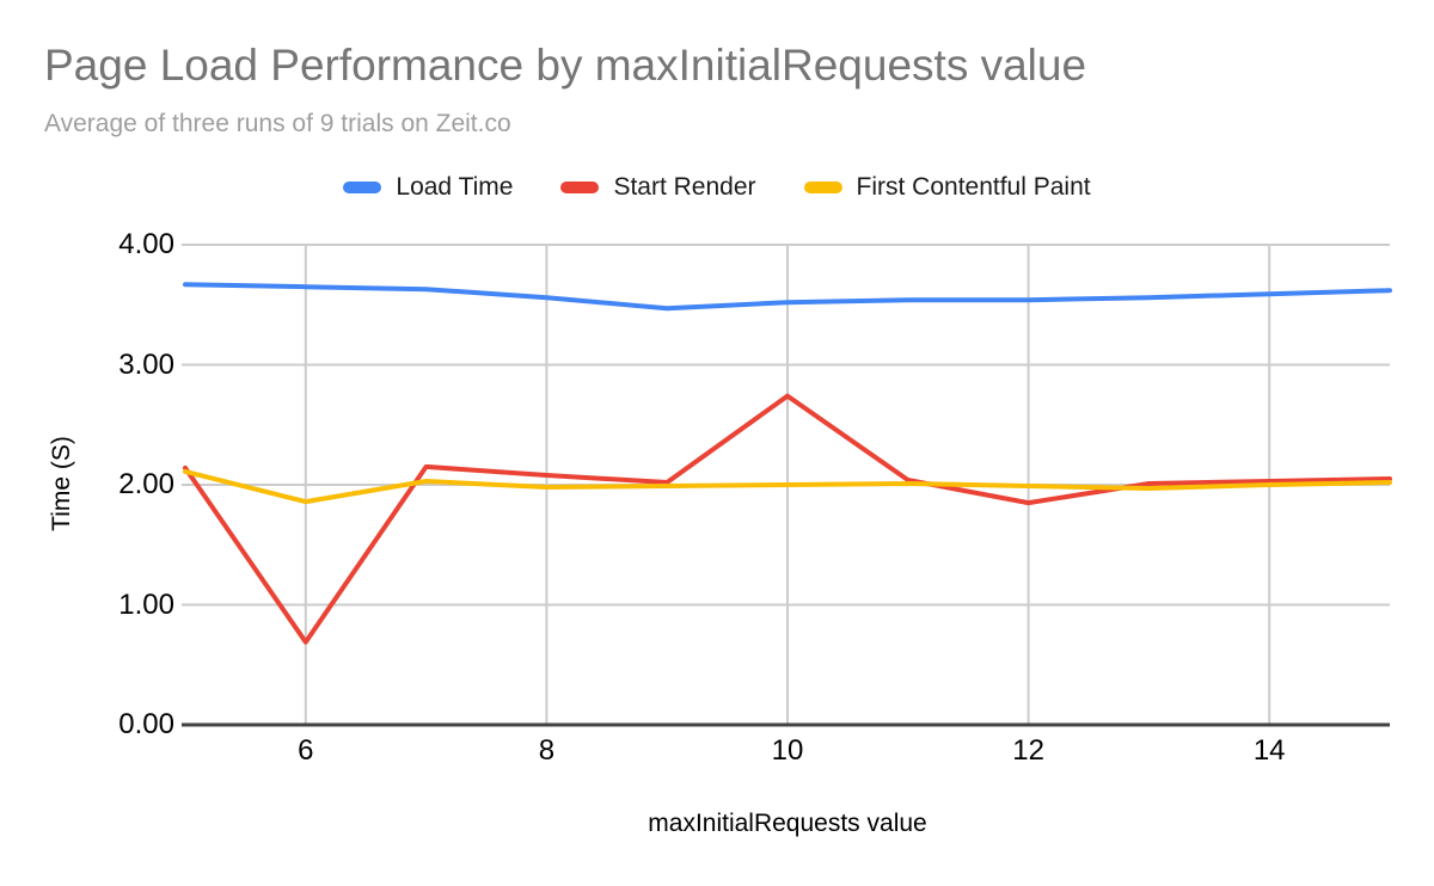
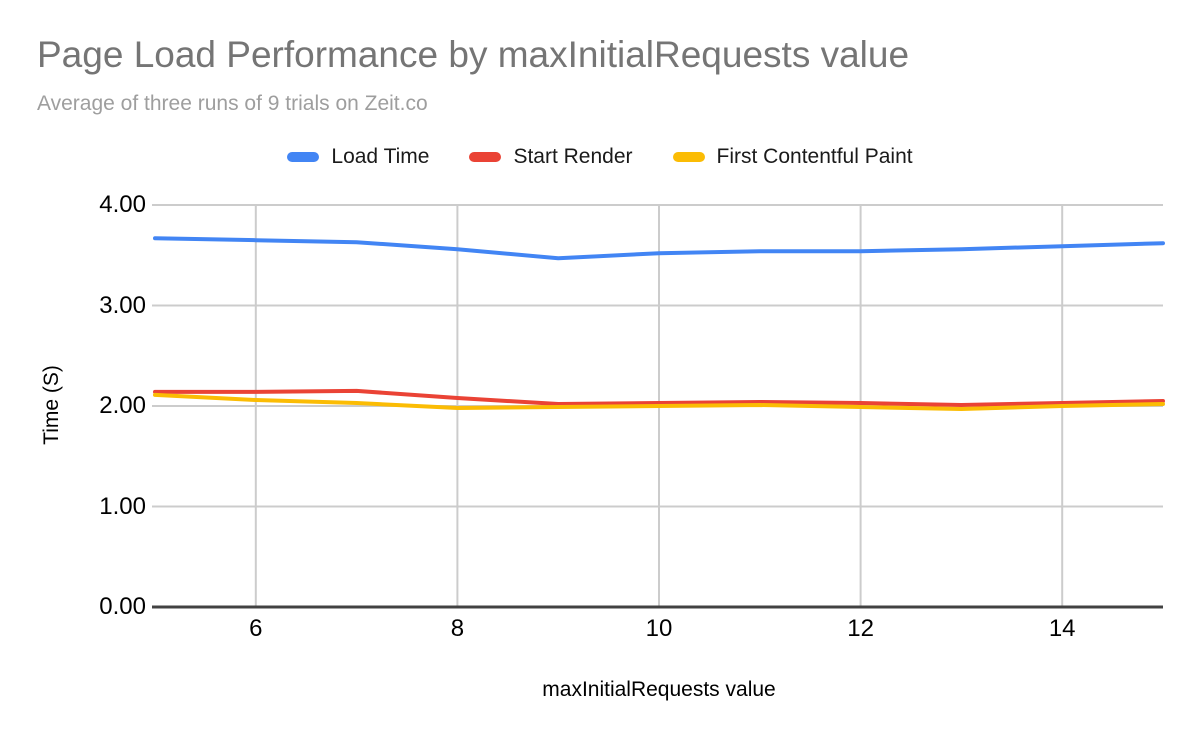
Start Render/6: 0.69 -> 2.14
First Contentful Paint/6: 1.86 -> 2.06
Start Render/10: 2.74 -> 2.03
Start Render/12: 1.85 -> 2.03
